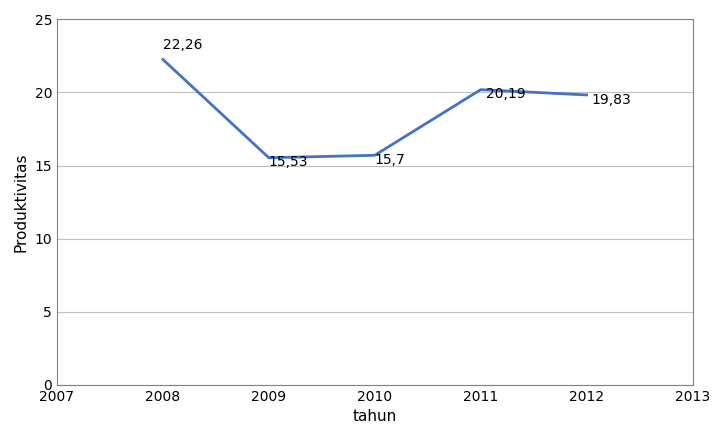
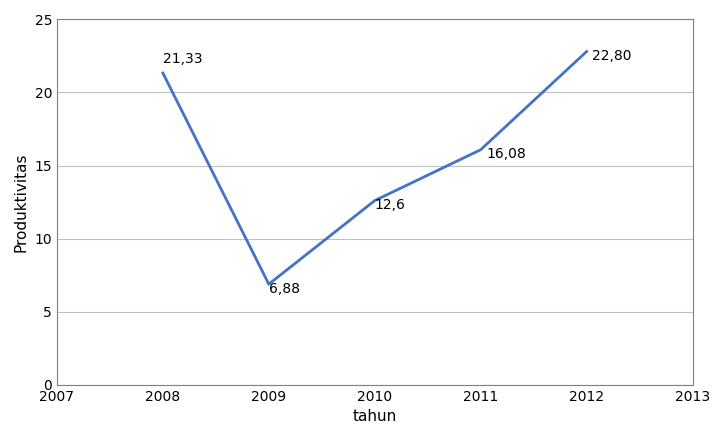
2008: 22,26 -> 21,33
2009: 15,53 -> 6,88
2010: 15,7 -> 12,6
2011: 20,19 -> 16,08
2012: 19,83 -> 22,80
